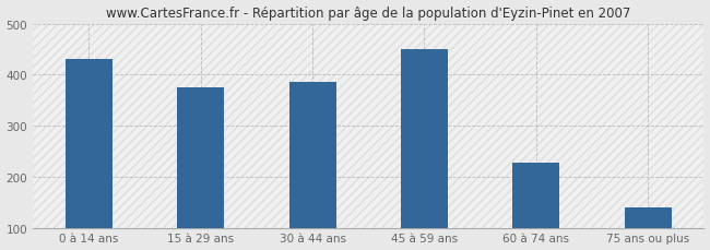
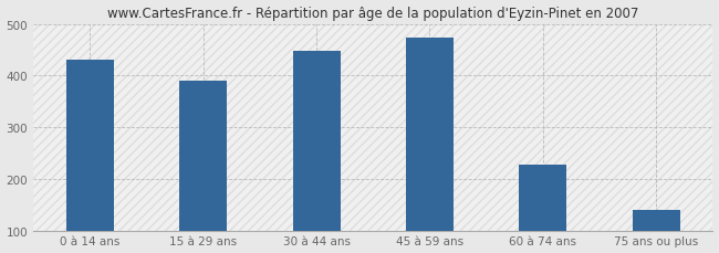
15 à 29 ans: 375 -> 390
30 à 44 ans: 385 -> 447
45 à 59 ans: 450 -> 473
